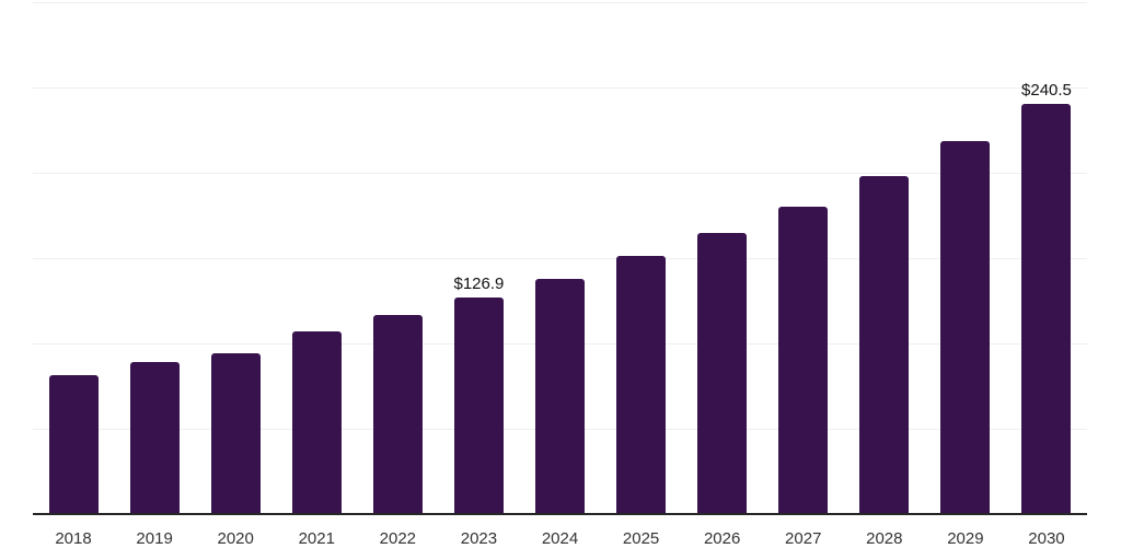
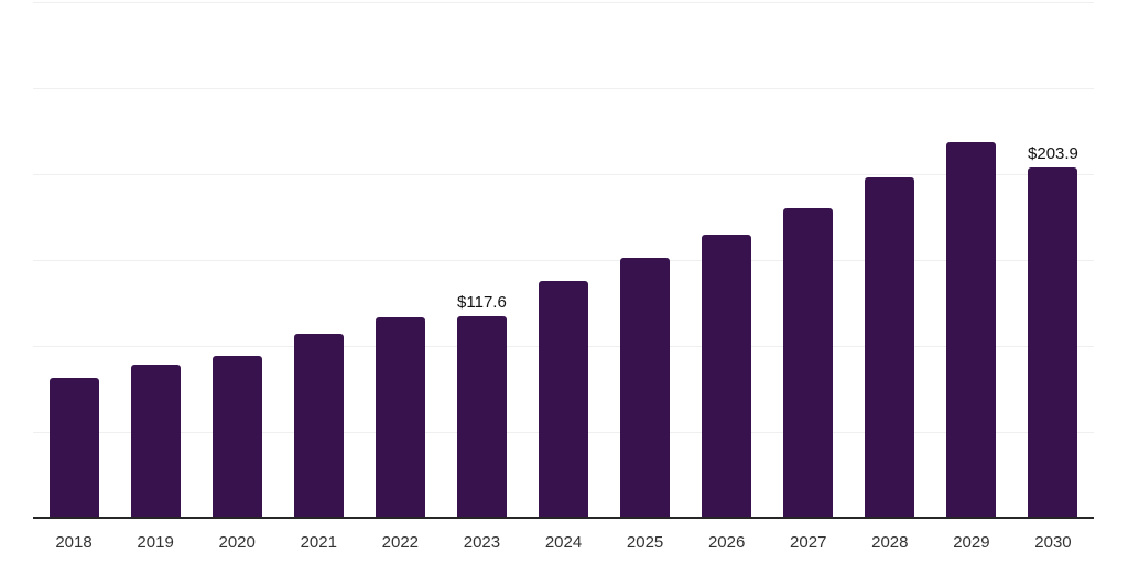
2023: $126.9 -> $117.6
2030: $240.5 -> $203.9
